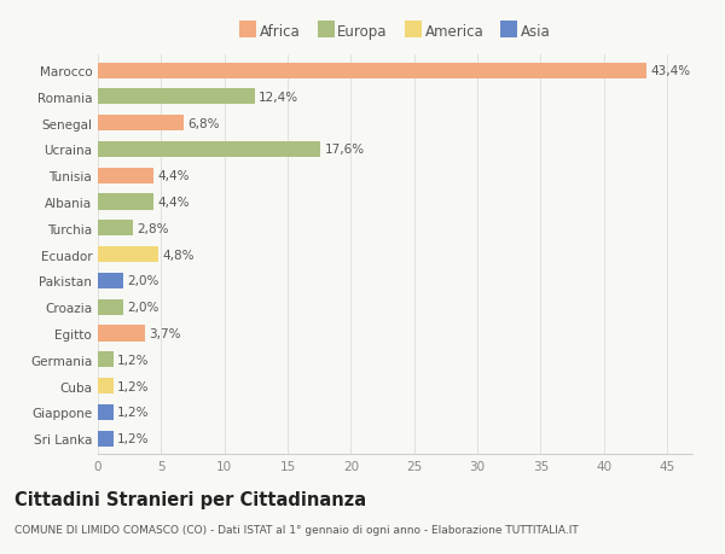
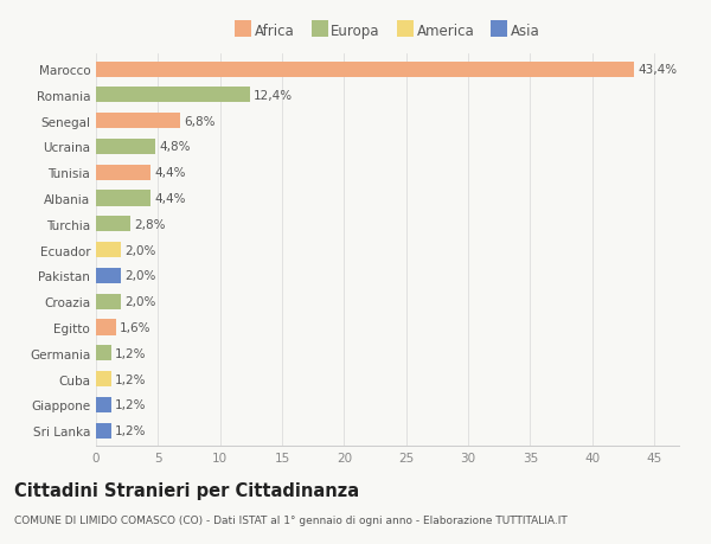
Ucraina: 17,6% -> 4,8%
Ecuador: 4,8% -> 2,0%
Egitto: 3,7% -> 1,6%
